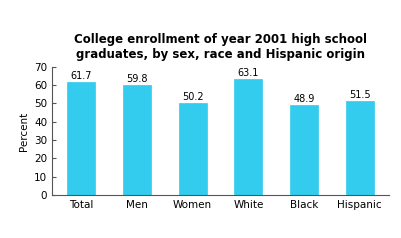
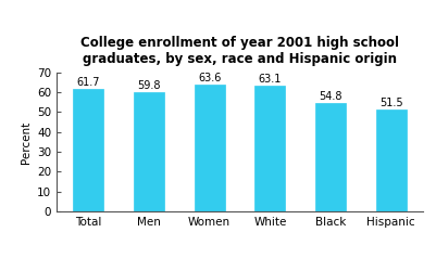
Women: 50.2 -> 63.6
Black: 48.9 -> 54.8
